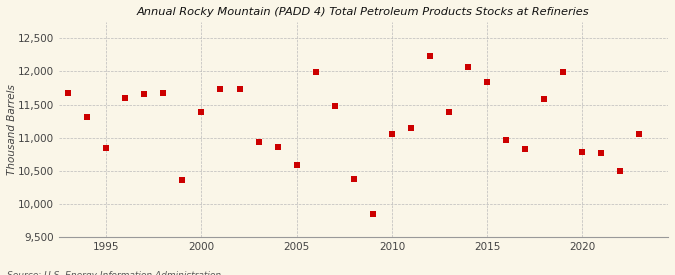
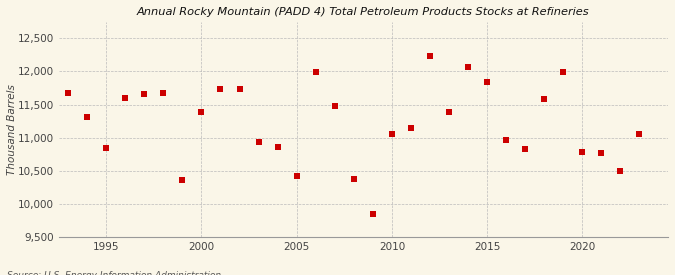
2005: 10,580 -> 10,420
